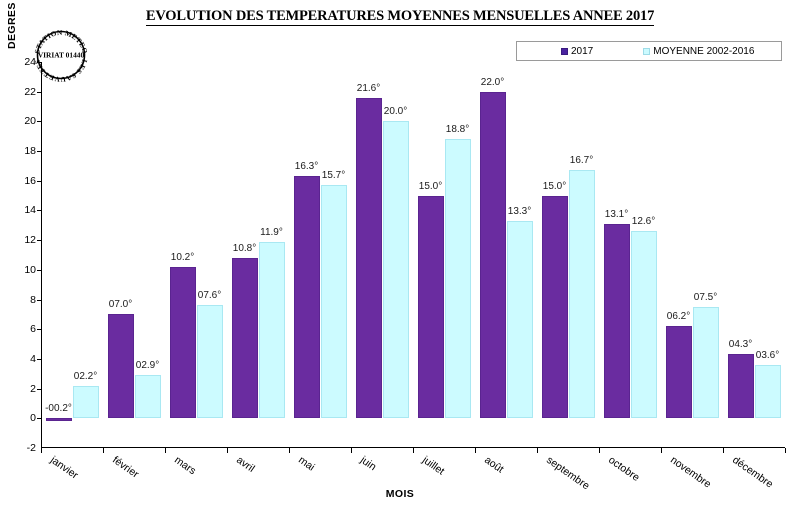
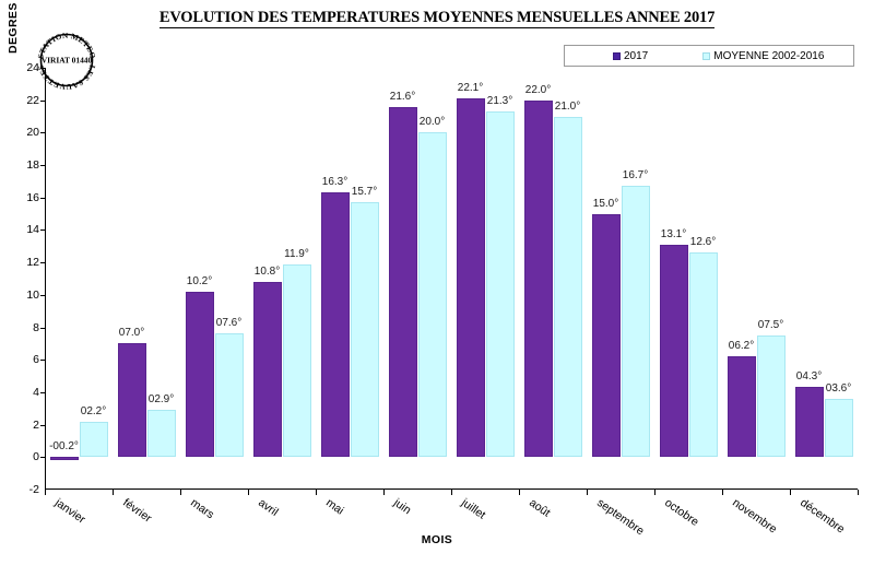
2017/juillet: 15.0° -> 22.1°
MOYENNE 2002-2016/juillet: 18.8° -> 21.3°
MOYENNE 2002-2016/août: 13.3° -> 21.0°
